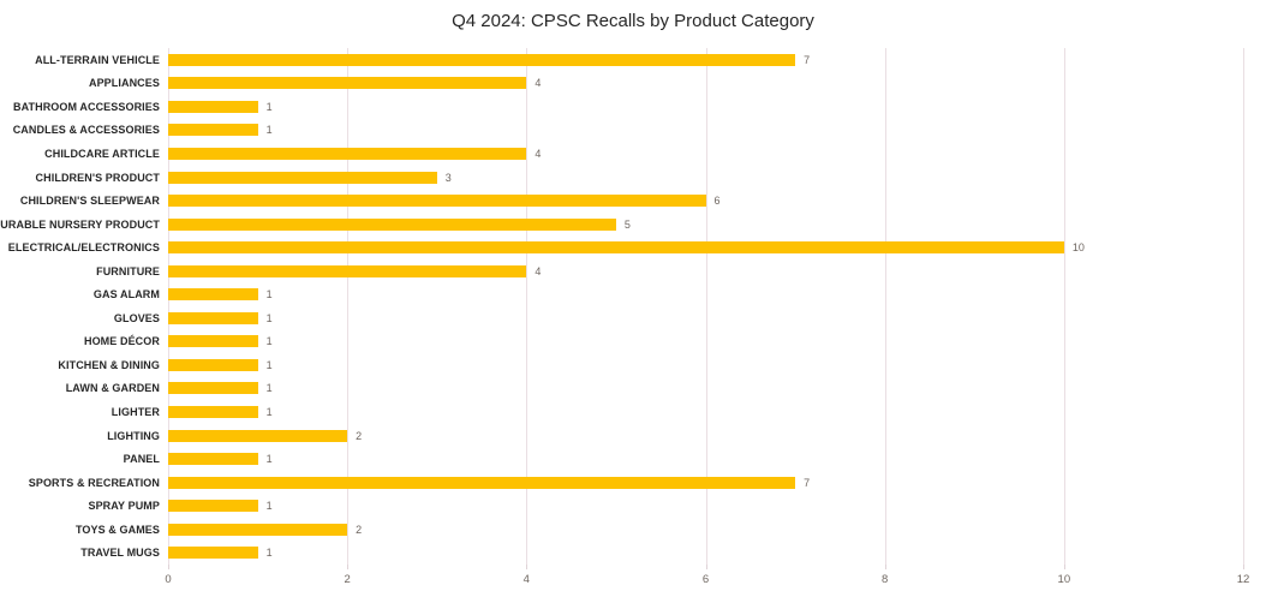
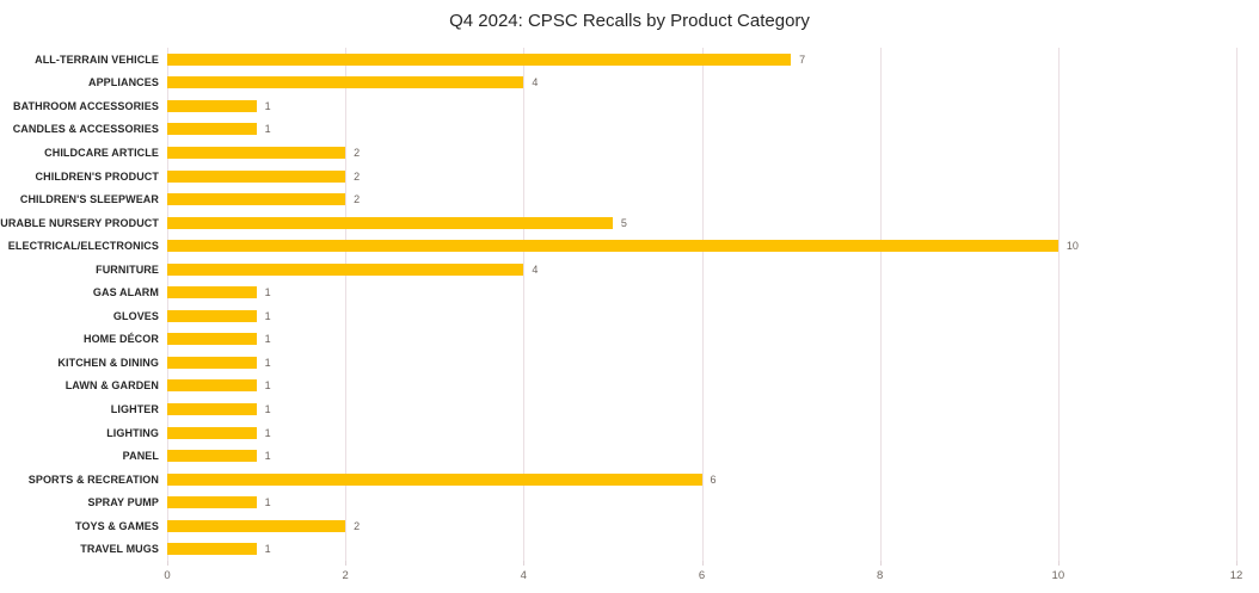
CHILDCARE ARTICLE: 4 -> 2
CHILDREN'S PRODUCT: 3 -> 2
CHILDREN'S SLEEPWEAR: 6 -> 2
LIGHTING: 2 -> 1
SPORTS & RECREATION: 7 -> 6
